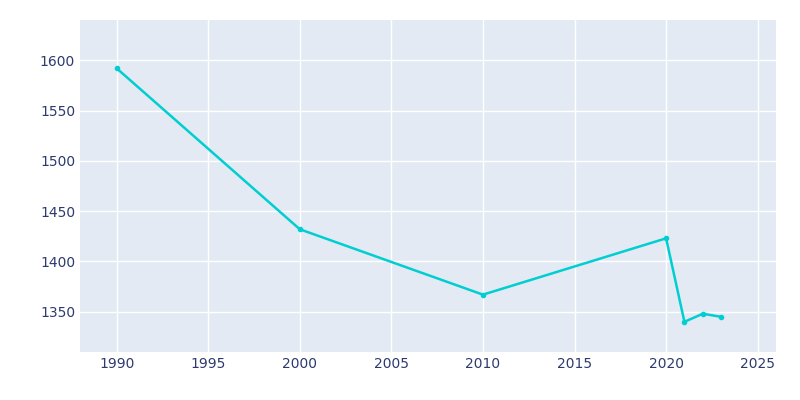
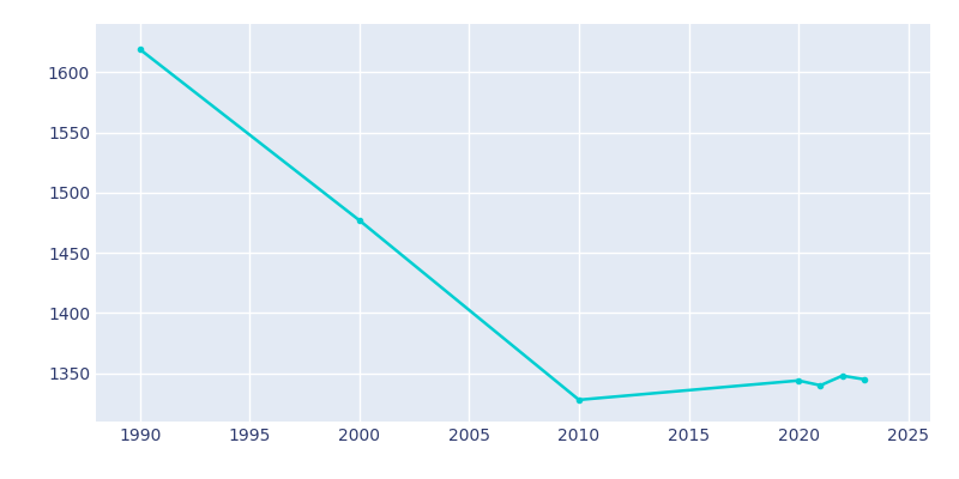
1990: 1592 -> 1619
2000: 1432 -> 1477
2010: 1367 -> 1328
2020: 1423 -> 1344
